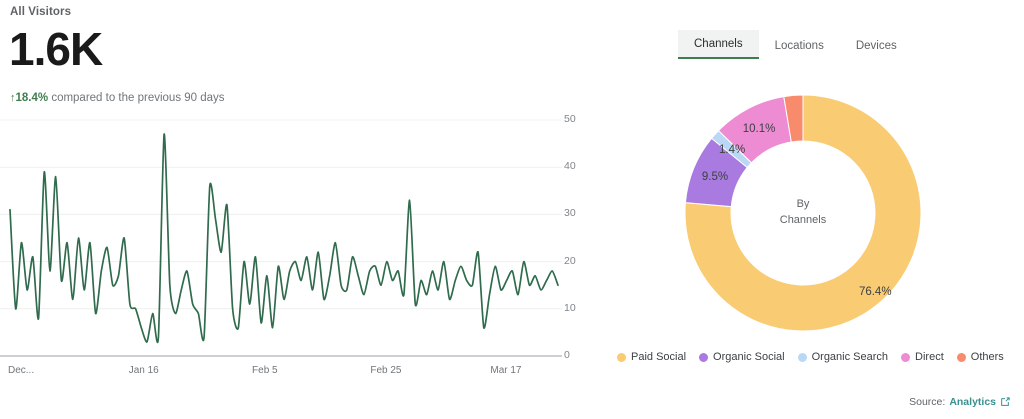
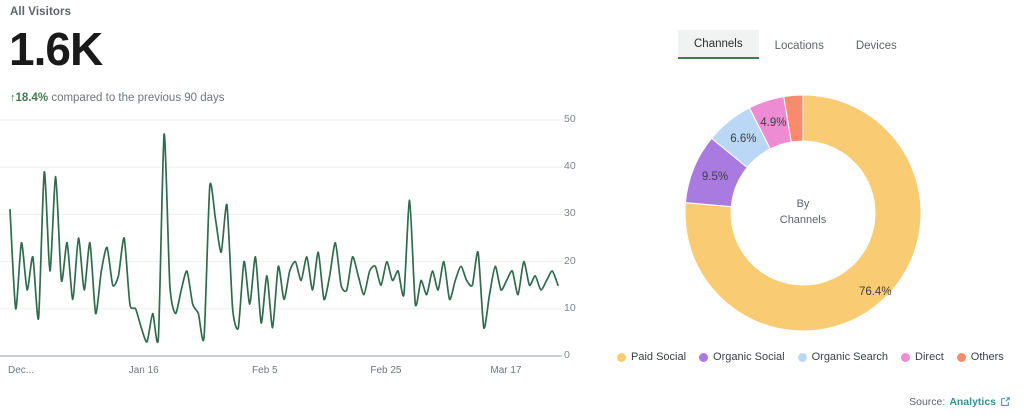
By Channels/Organic Search: 1.4% -> 6.6%
By Channels/Direct: 10.1% -> 4.9%
